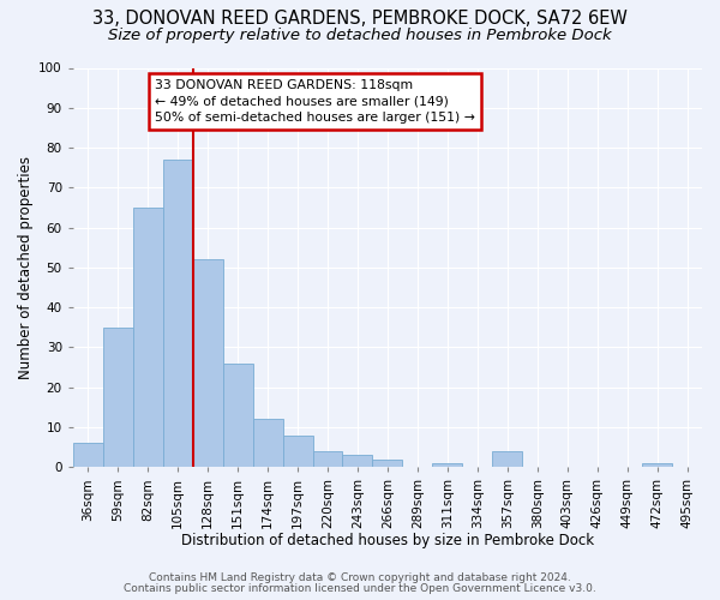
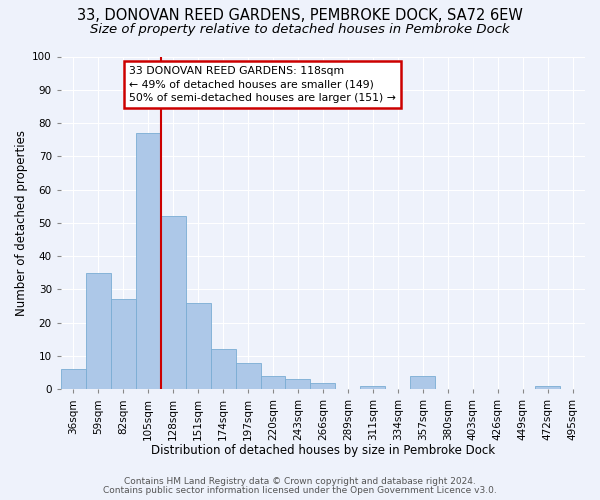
82sqm: 65 -> 27
